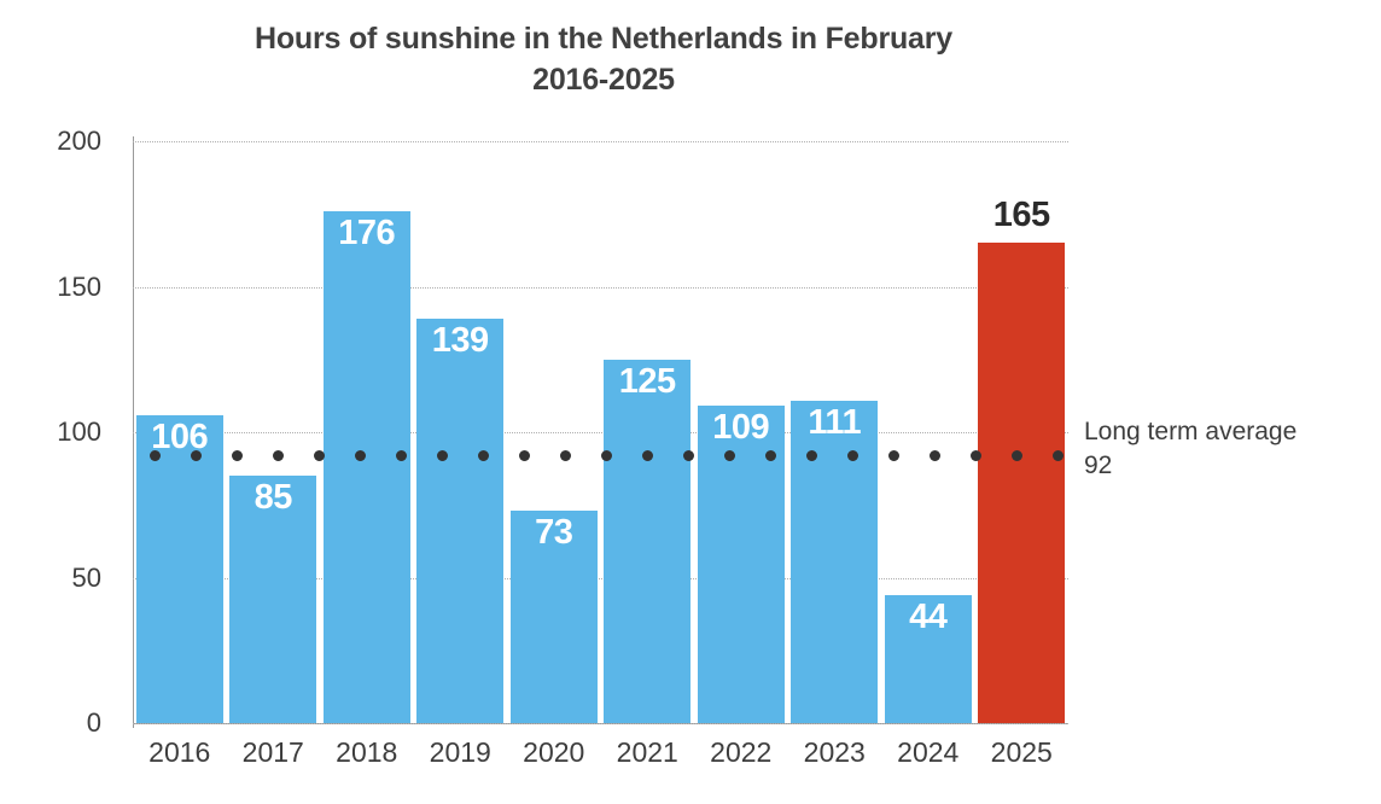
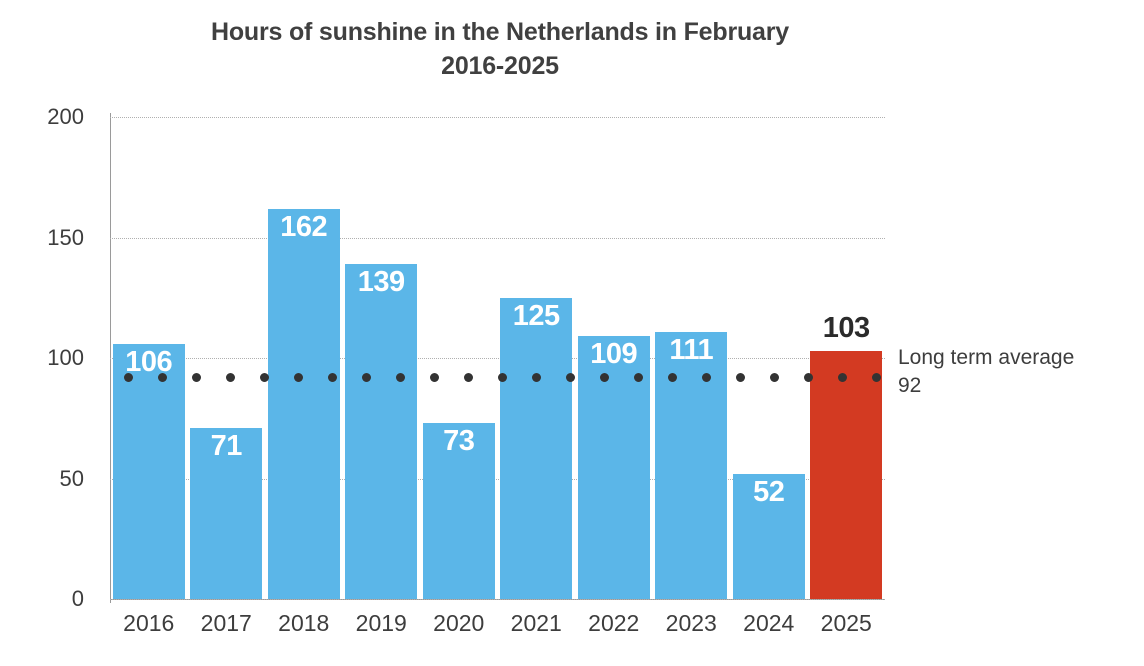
2017: 85 -> 71
2018: 176 -> 162
2024: 44 -> 52
2025: 165 -> 103
